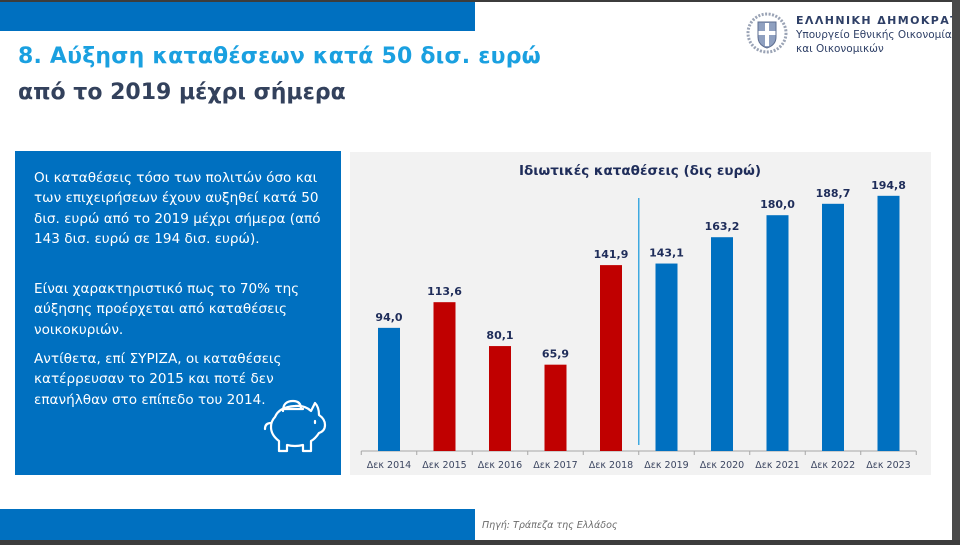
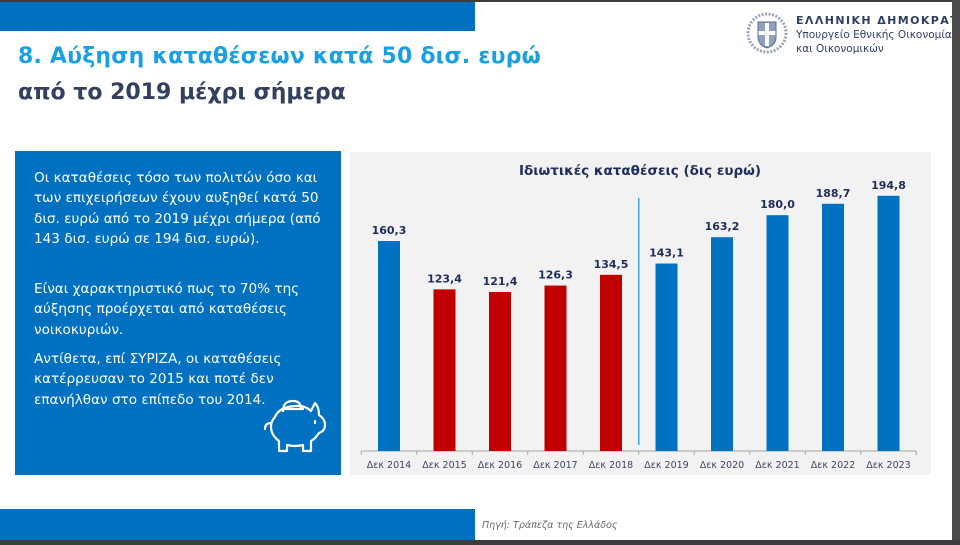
Δεκ 2014: 94,0 -> 160,3
Δεκ 2015: 113,6 -> 123,4
Δεκ 2016: 80,1 -> 121,4
Δεκ 2017: 65,9 -> 126,3
Δεκ 2018: 141,9 -> 134,5
